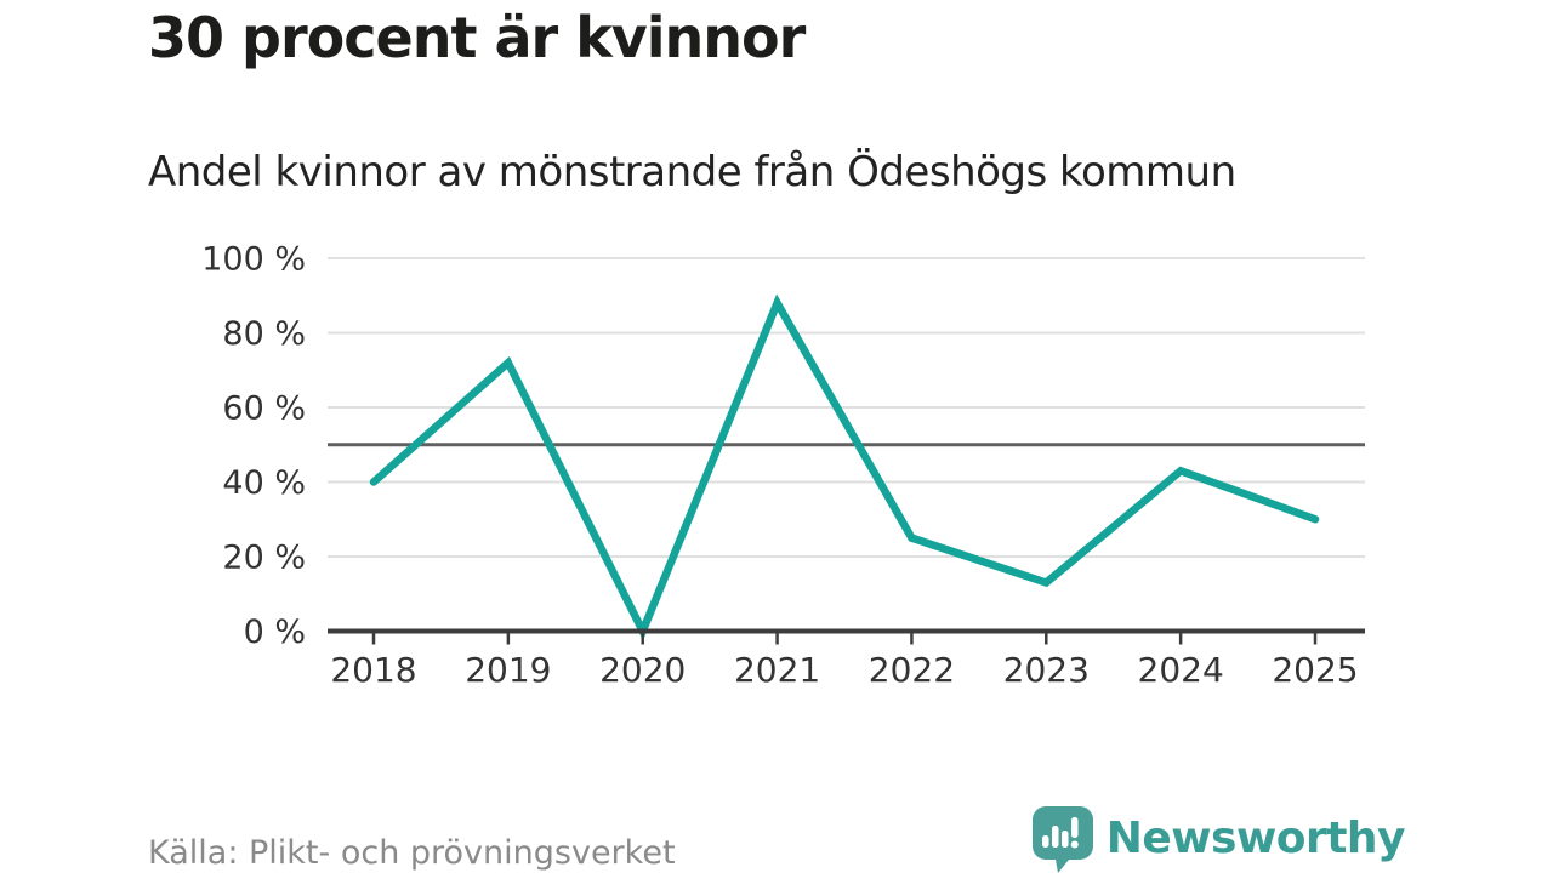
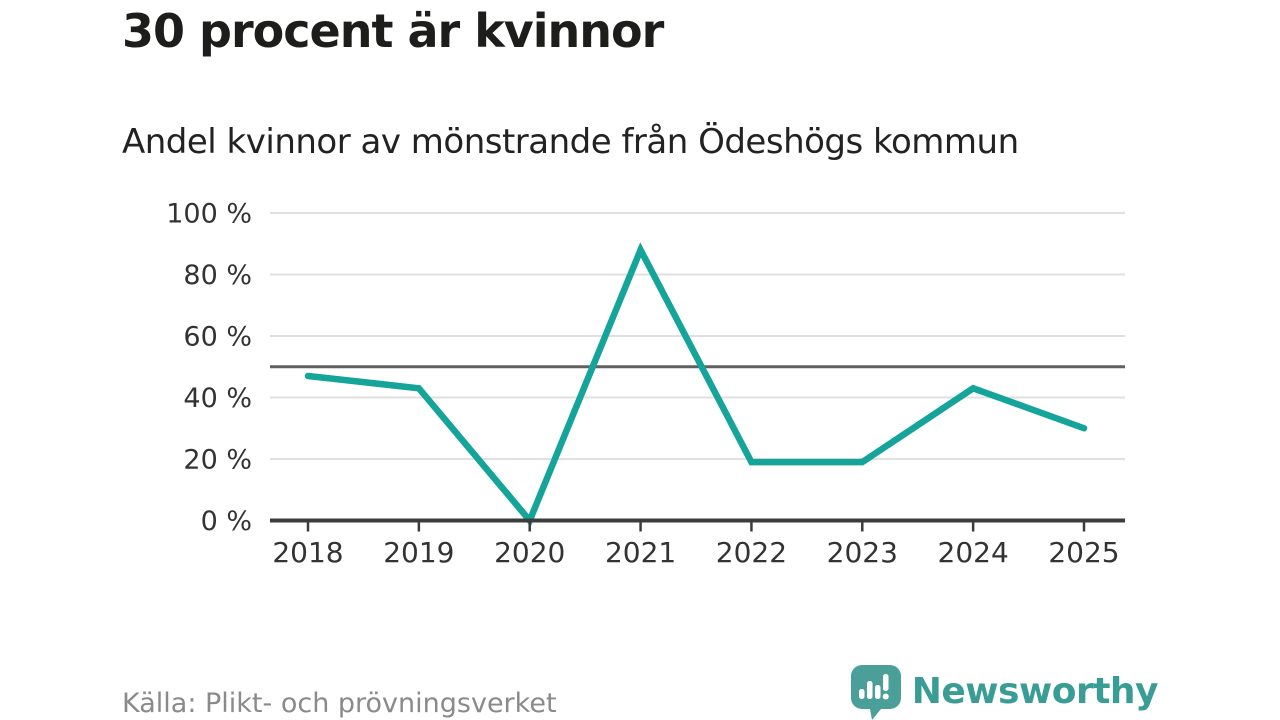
2018: 40% -> 47%
2019: 72% -> 43%
2022: 25% -> 19%
2023: 13% -> 19%
